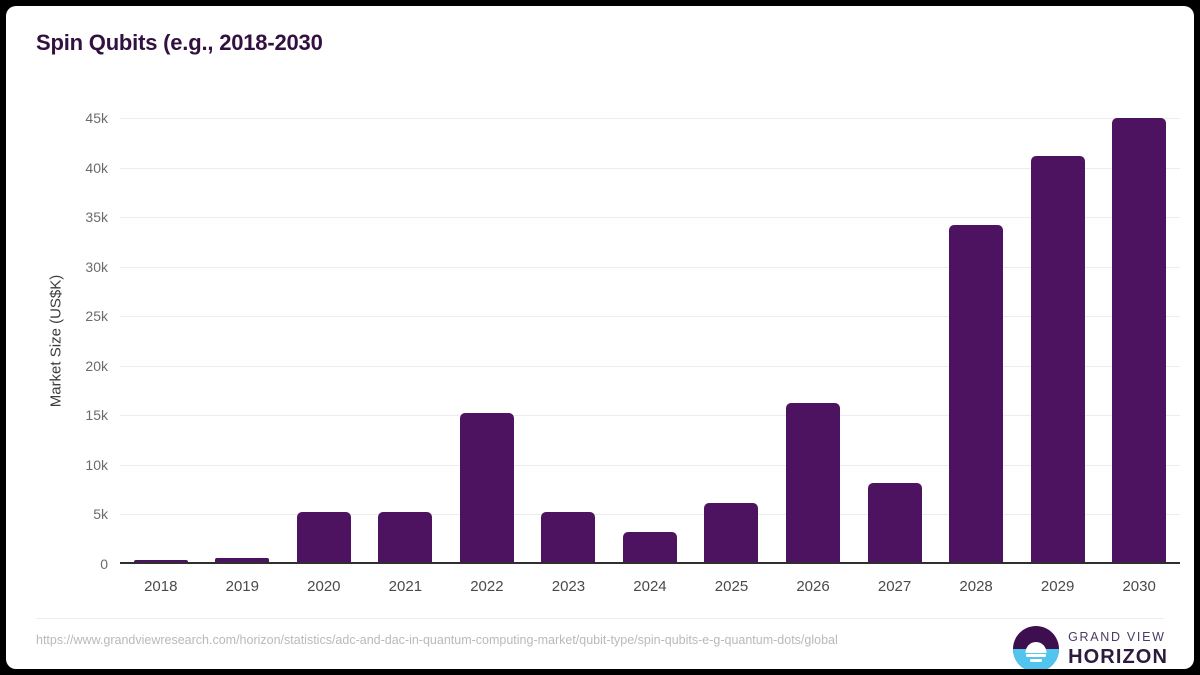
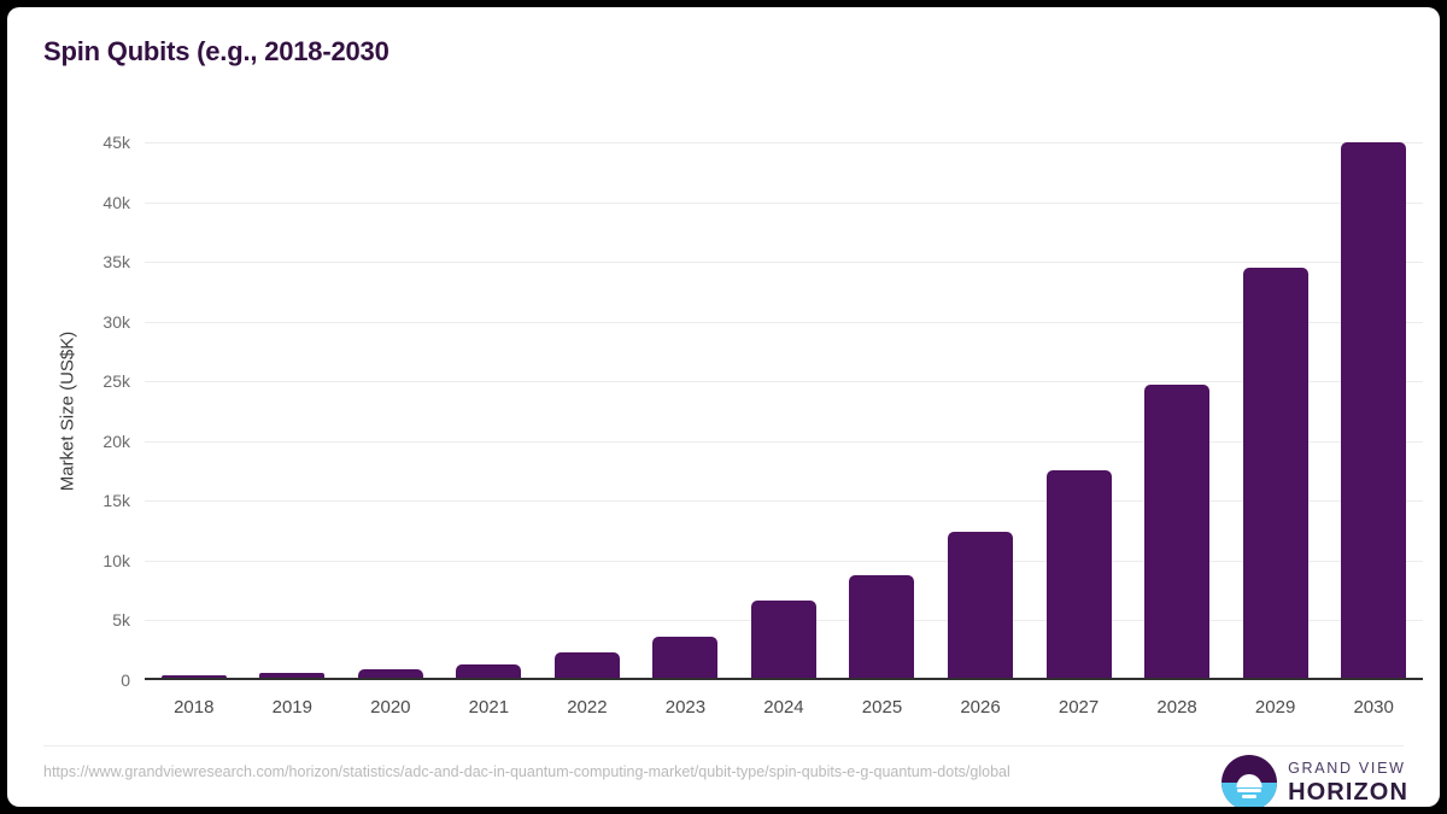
2020: 5k -> 1k
2021: 5k -> 1k
2022: 15k -> 2k
2023: 5k -> 3k
2024: 3k -> 6k
2025: 6k -> 9k
2026: 16k -> 12k
2027: 8k -> 17k
2028: 34k -> 24k
2029: 41k -> 34k
